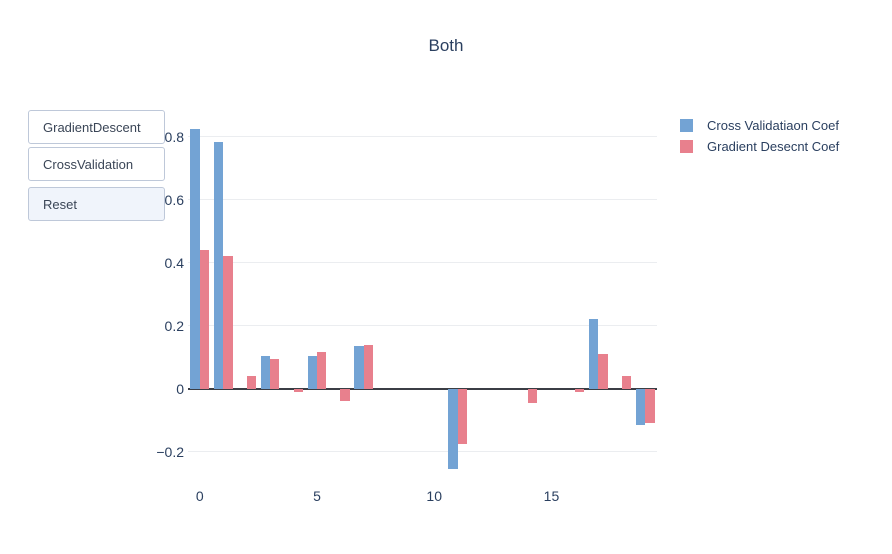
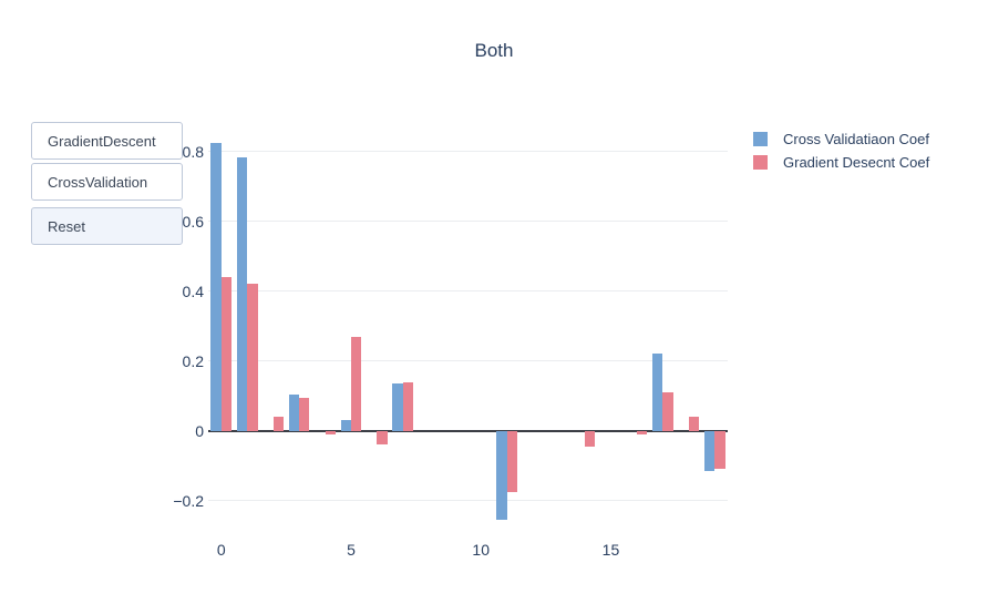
Cross Validatiaon Coef/5: 0.10 -> 0.03
Gradient Desecnt Coef/5: 0.12 -> 0.27
